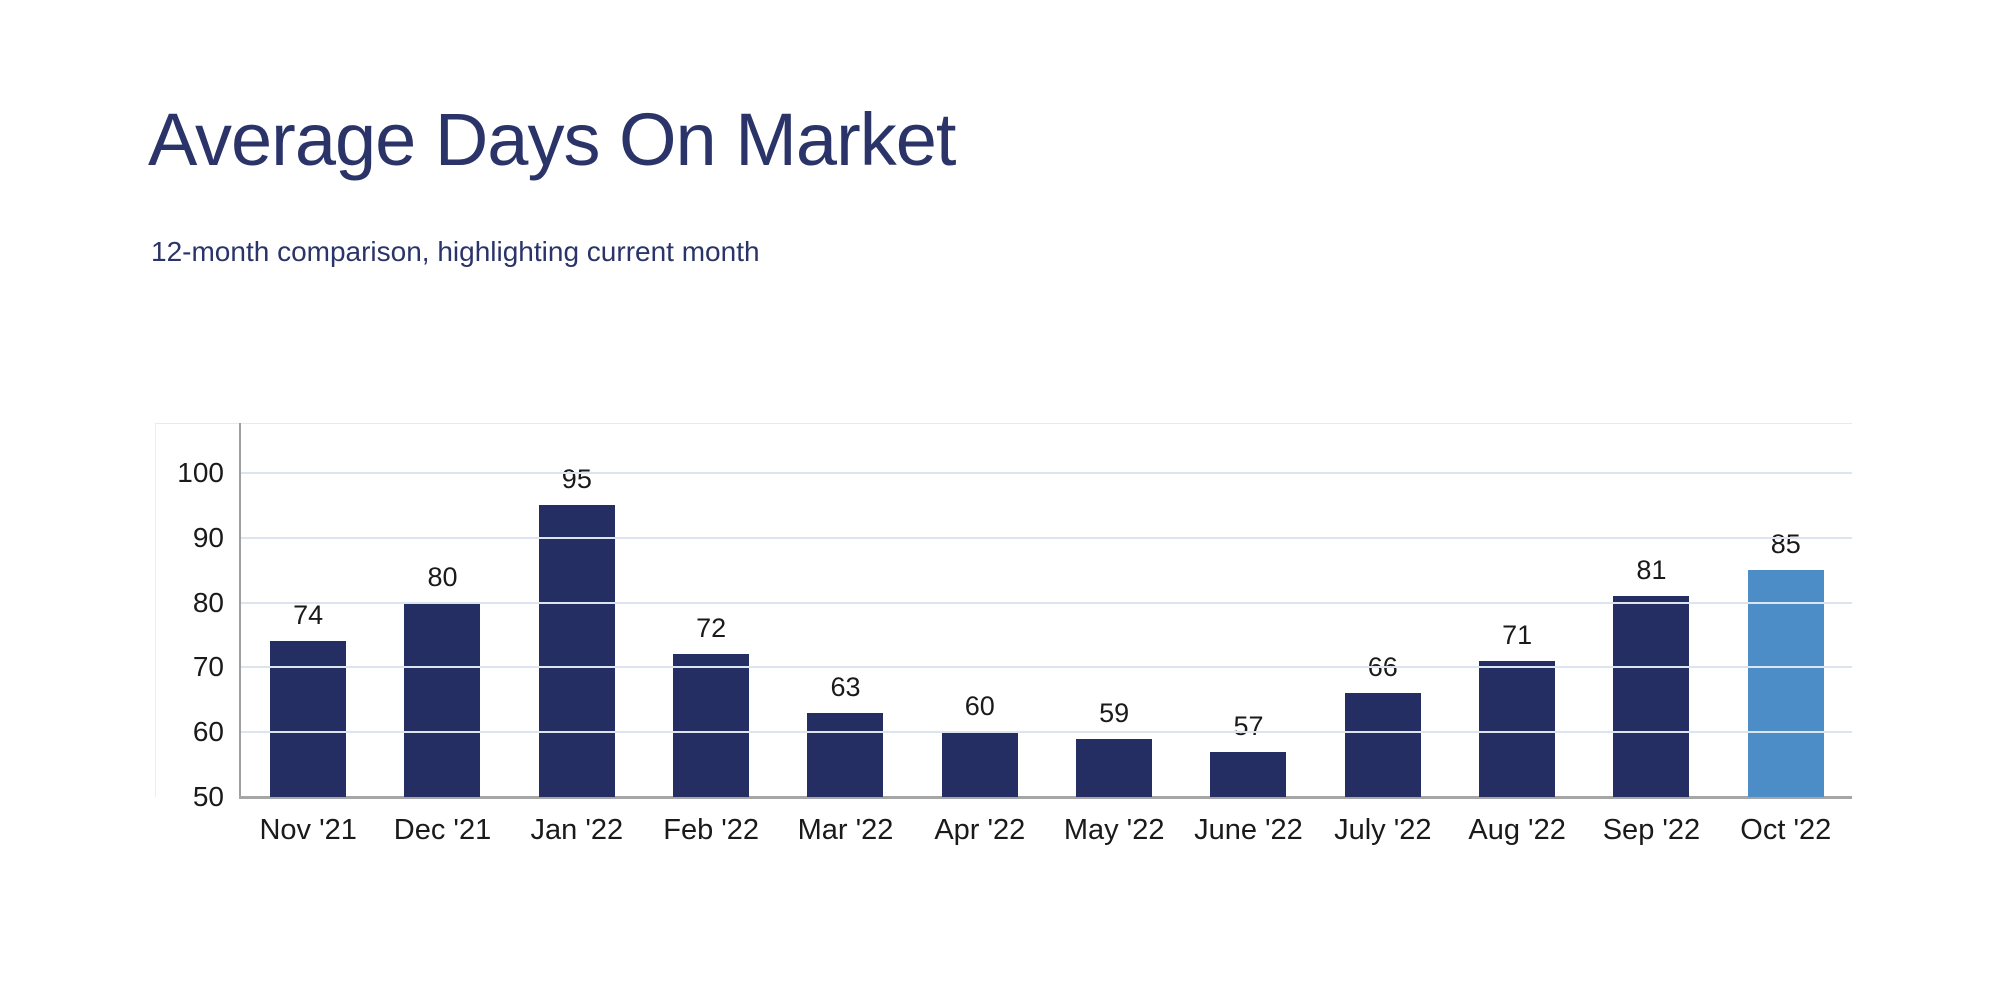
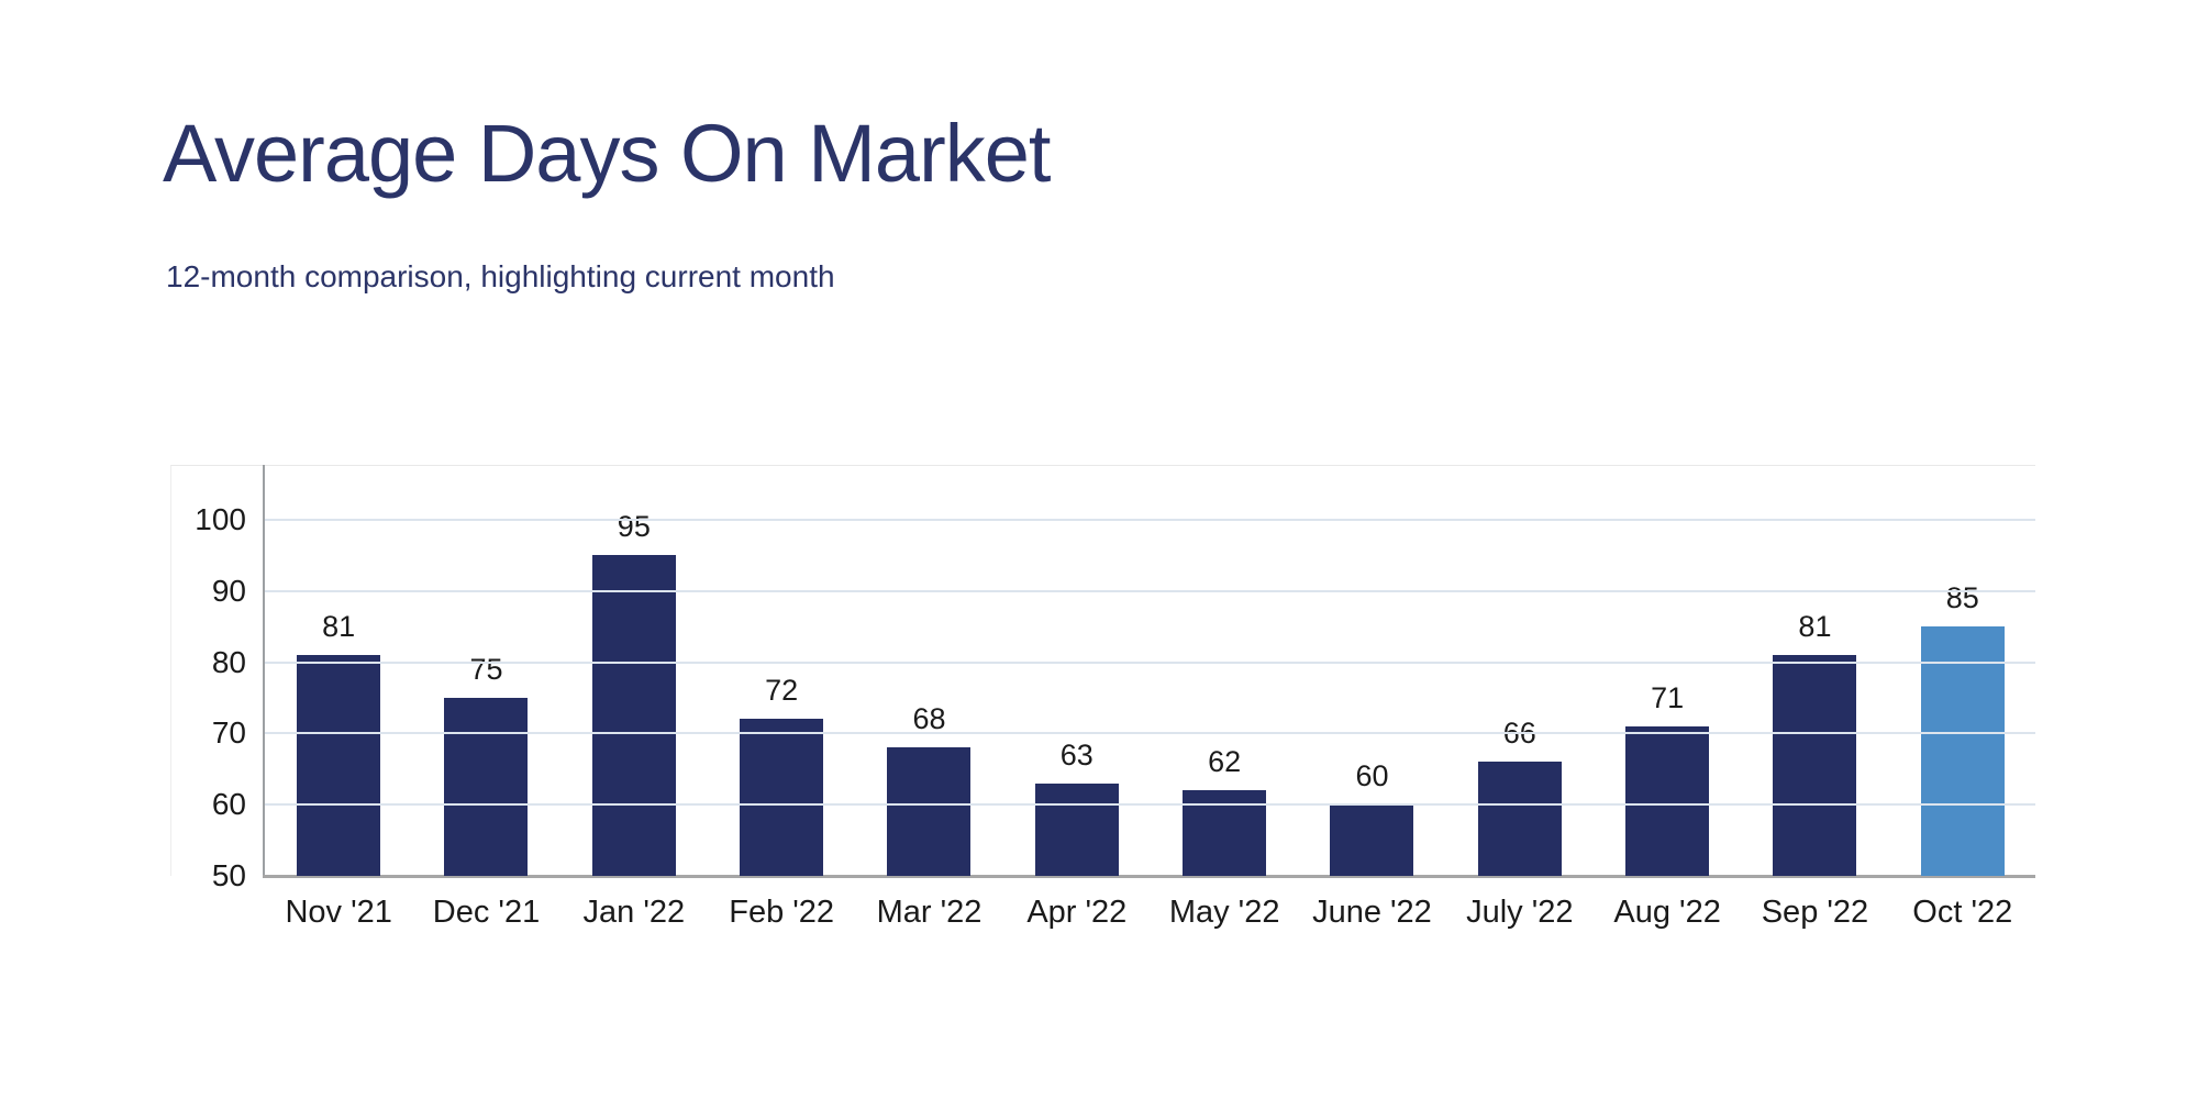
Nov '21: 74 -> 81
Dec '21: 80 -> 75
Mar '22: 63 -> 68
Apr '22: 60 -> 63
May '22: 59 -> 62
June '22: 57 -> 60
